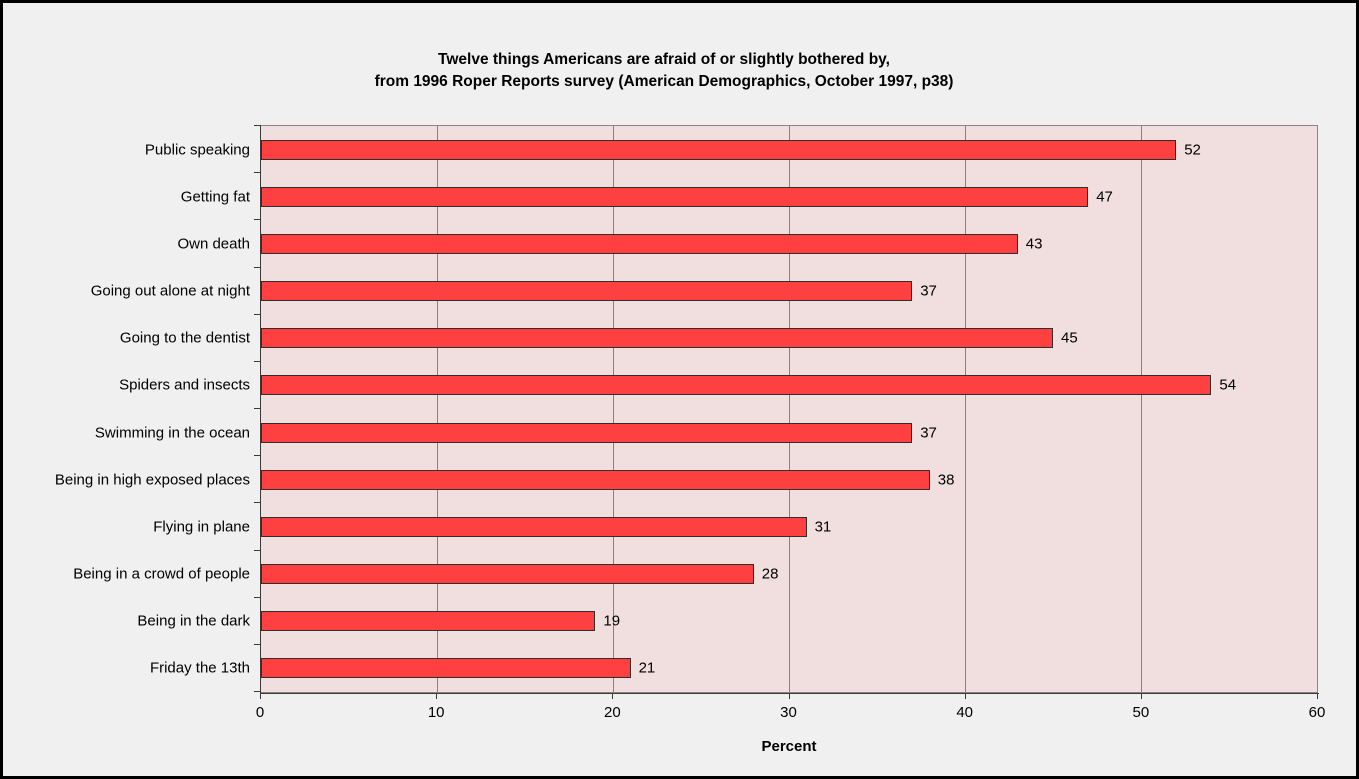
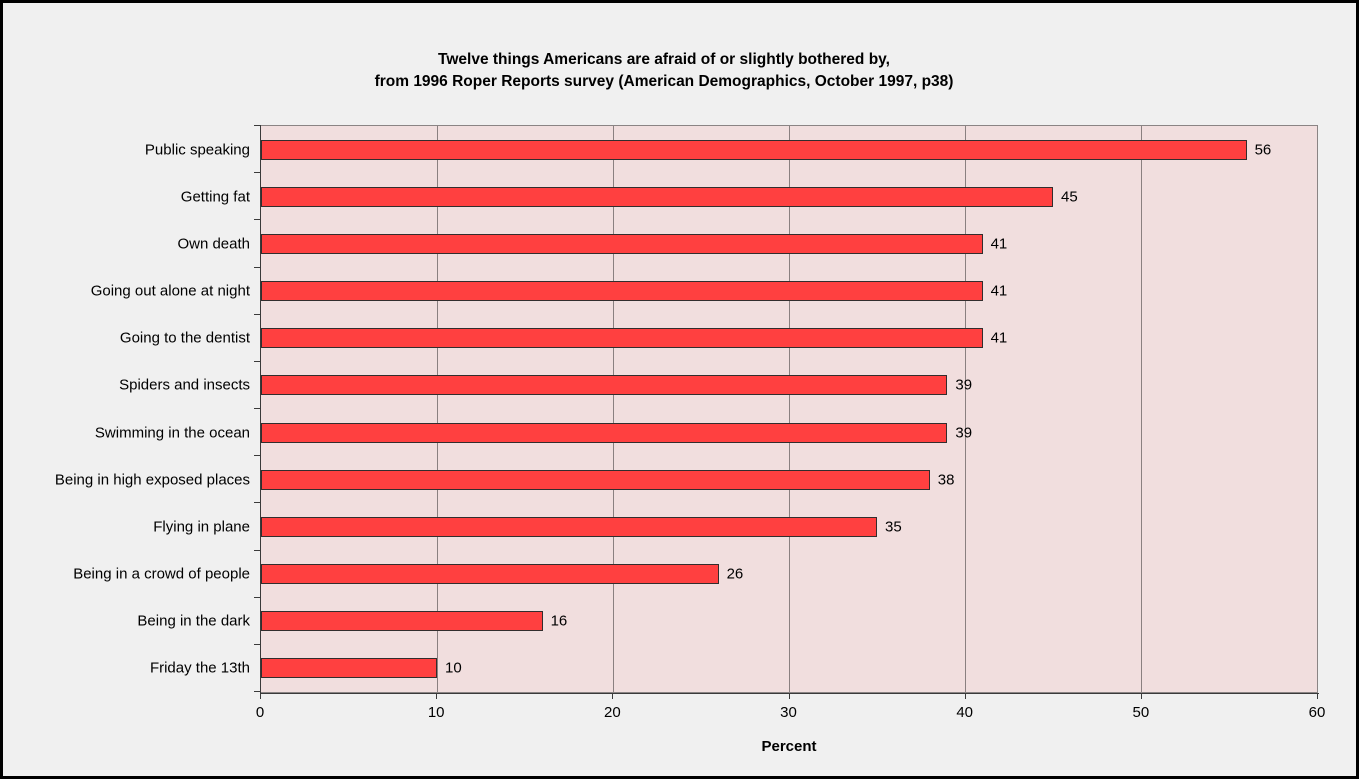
Public speaking: 52 -> 56
Getting fat: 47 -> 45
Own death: 43 -> 41
Going out alone at night: 37 -> 41
Going to the dentist: 45 -> 41
Spiders and insects: 54 -> 39
Swimming in the ocean: 37 -> 39
Flying in plane: 31 -> 35
Being in a crowd of people: 28 -> 26
Being in the dark: 19 -> 16
Friday the 13th: 21 -> 10
